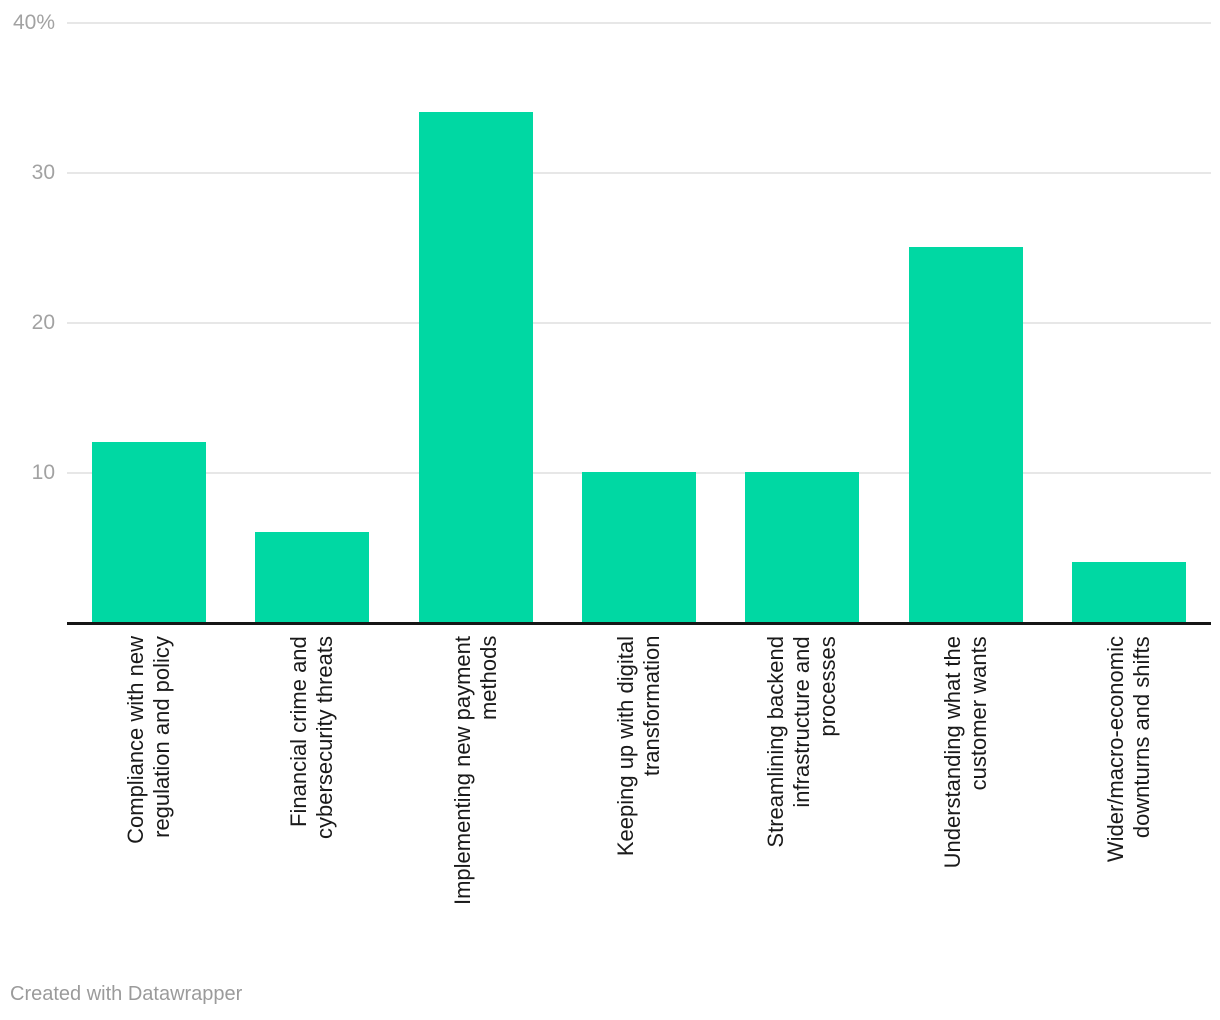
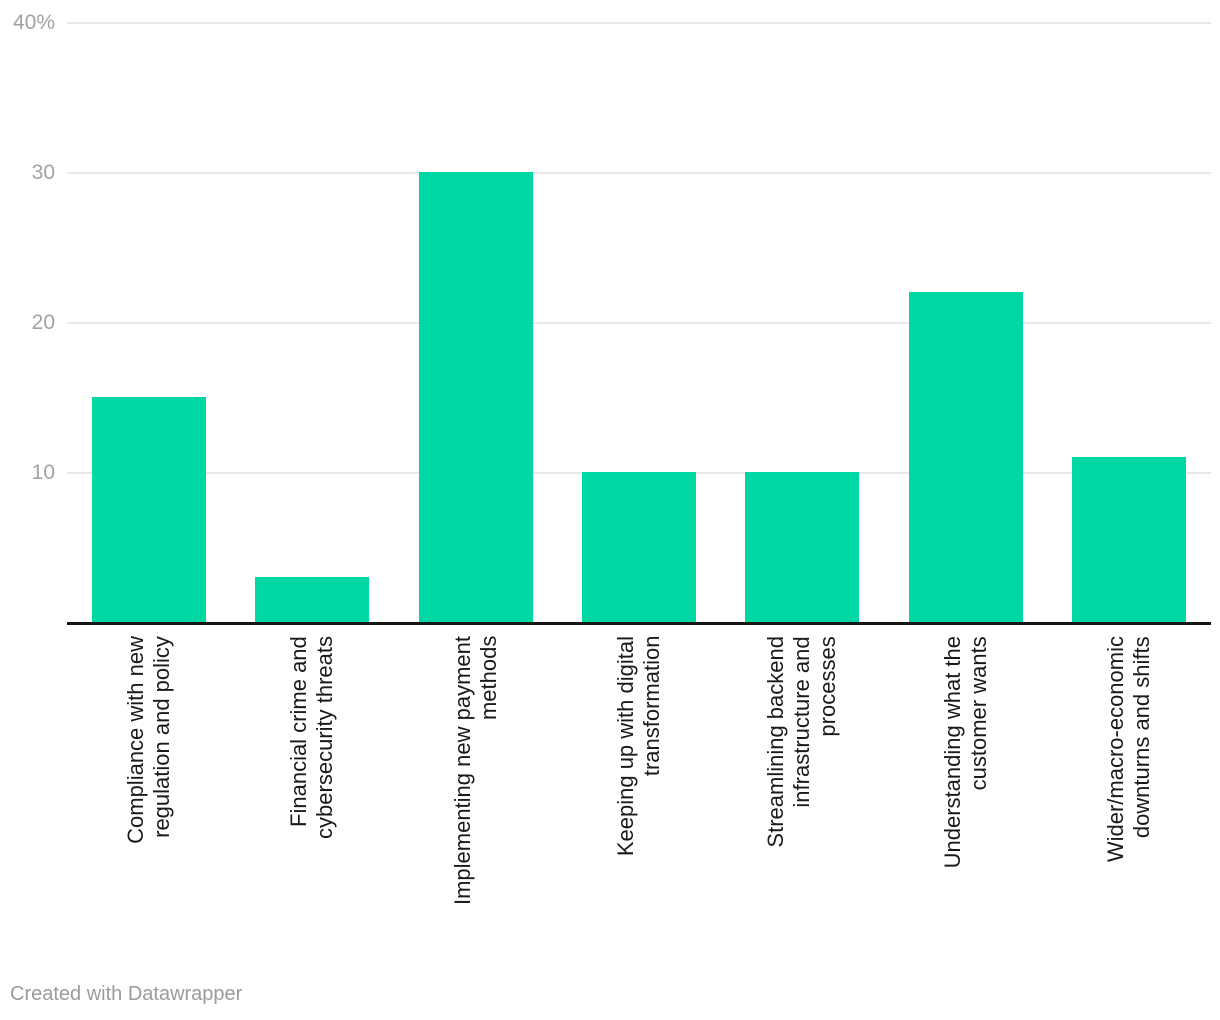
Compliance with new regulation and policy: 12% -> 15%
Financial crime and cybersecurity threats: 6% -> 3%
Implementing new payment methods: 34% -> 30%
Understanding what the customer wants: 25% -> 22%
Wider/macro-economic downturns and shifts: 4% -> 11%
